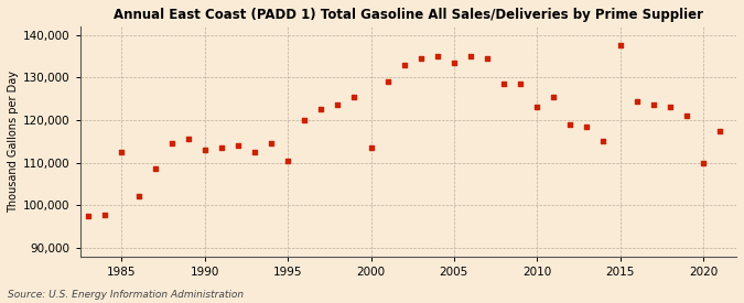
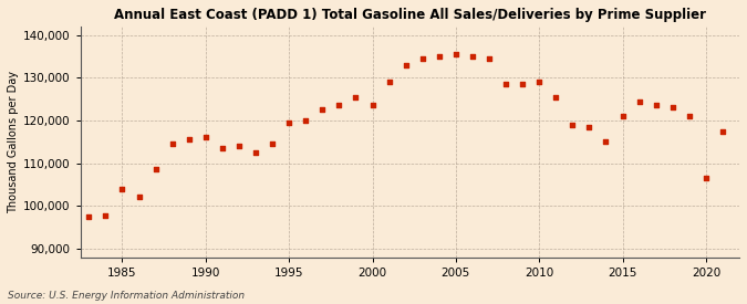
1985: 112,500 -> 104,000
1990: 113,000 -> 116,000
1995: 110,500 -> 119,500
2000: 113,500 -> 123,500
2005: 133,500 -> 135,500
2010: 123,000 -> 129,000
2015: 137,500 -> 121,000
2020: 110,000 -> 106,500
